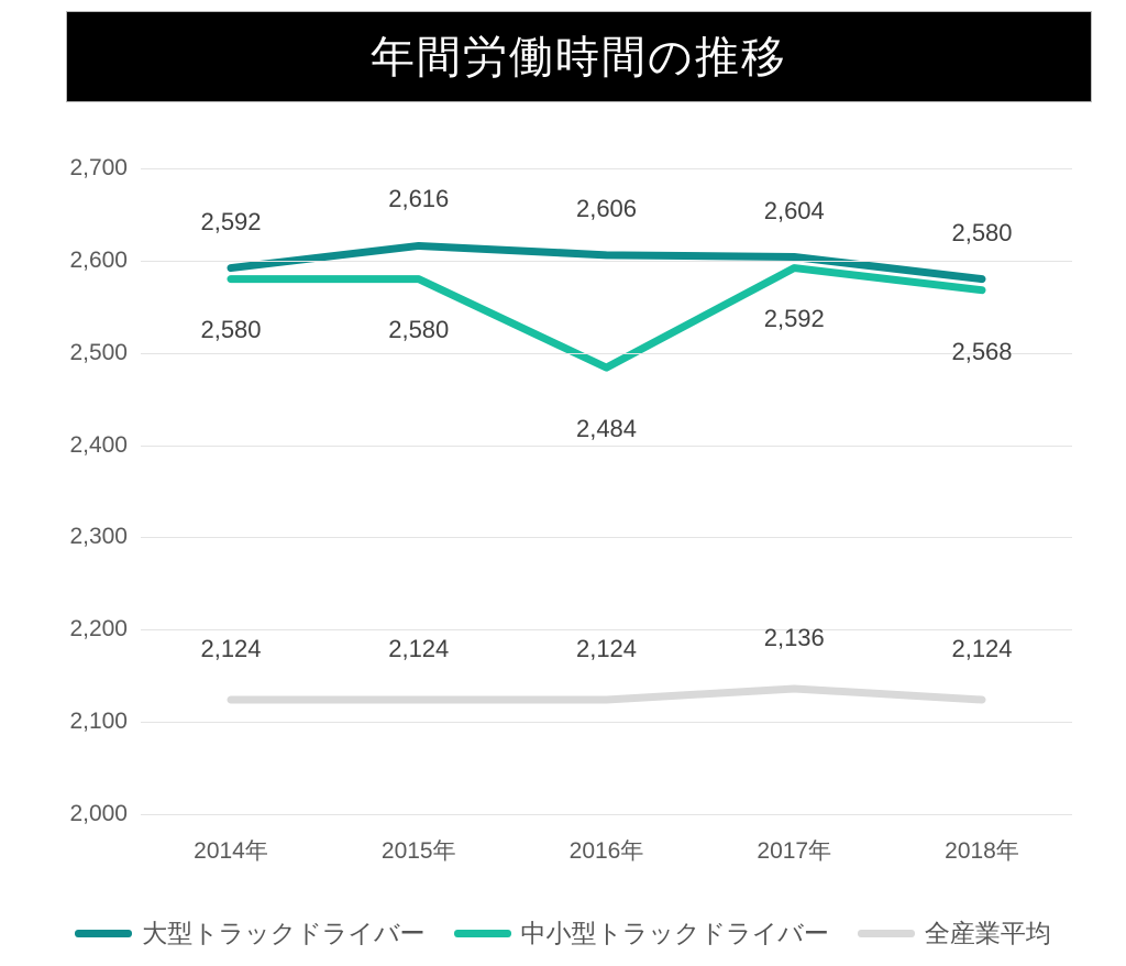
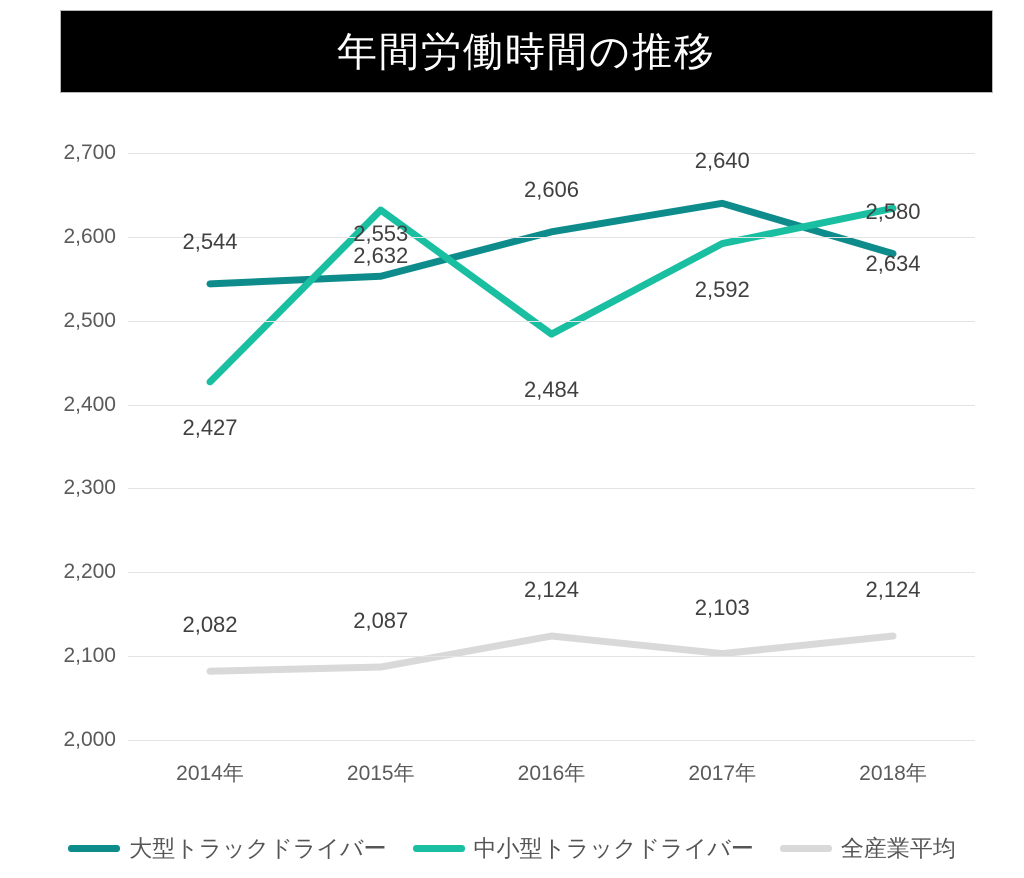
大型トラックドライバー/2014年: 2,592 -> 2,544
中小型トラックドライバー/2014年: 2,580 -> 2,427
全産業平均/2014年: 2,124 -> 2,082
大型トラックドライバー/2015年: 2,616 -> 2,553
中小型トラックドライバー/2015年: 2,580 -> 2,632
全産業平均/2015年: 2,124 -> 2,087
大型トラックドライバー/2017年: 2,604 -> 2,640
全産業平均/2017年: 2,136 -> 2,103
中小型トラックドライバー/2018年: 2,568 -> 2,634
